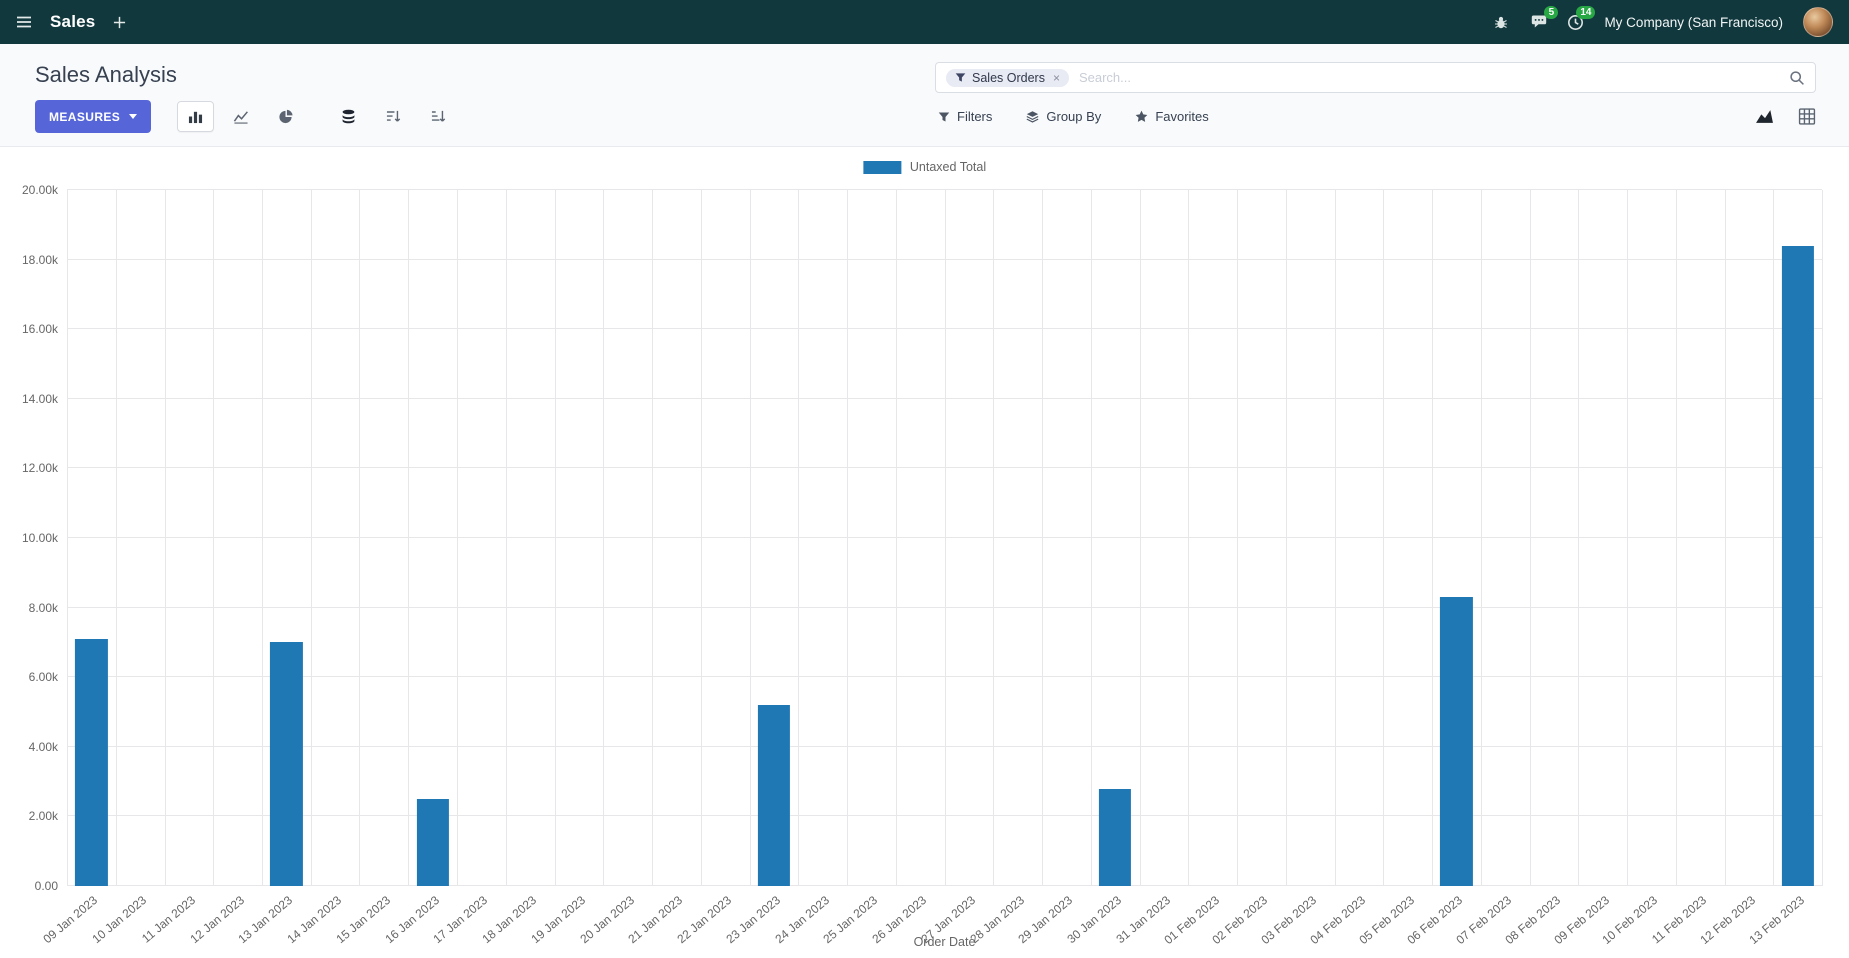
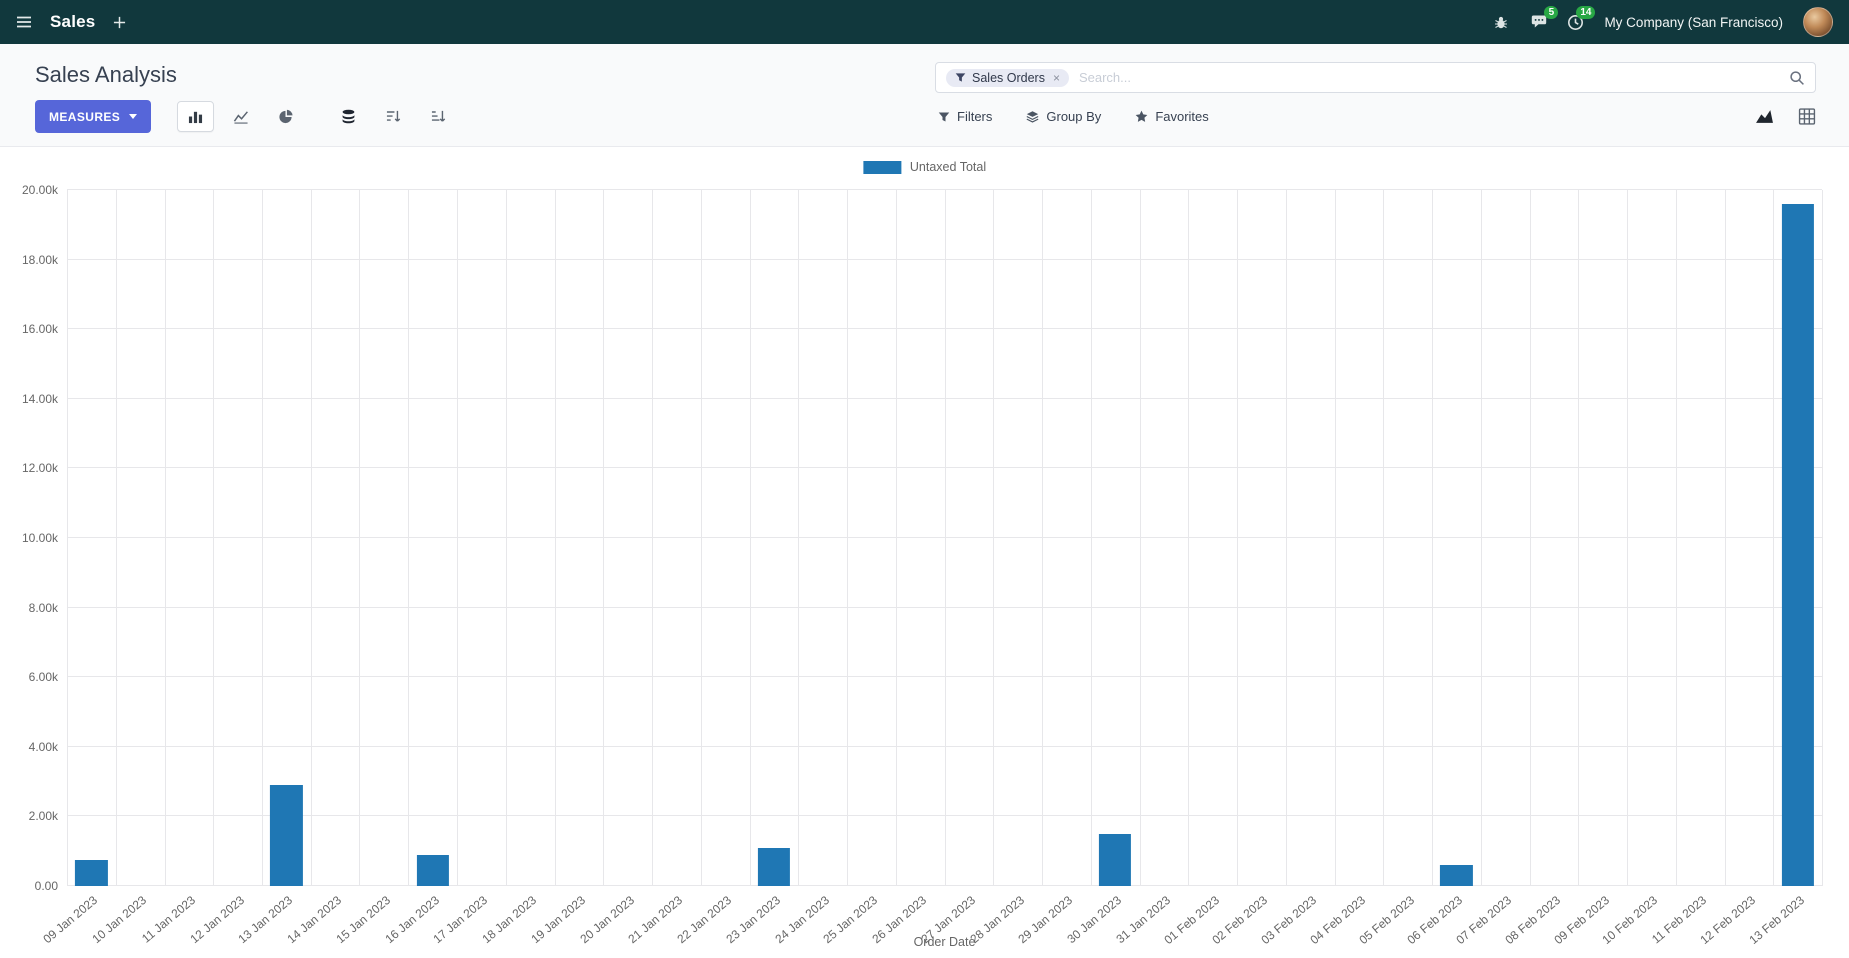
09 Jan 2023: 7.1k -> 0.8k
13 Jan 2023: 7.0k -> 2.9k
16 Jan 2023: 2.5k -> 0.9k
23 Jan 2023: 5.2k -> 1.1k
30 Jan 2023: 2.8k -> 1.5k
06 Feb 2023: 8.3k -> 0.6k
13 Feb 2023: 18.4k -> 19.6k
